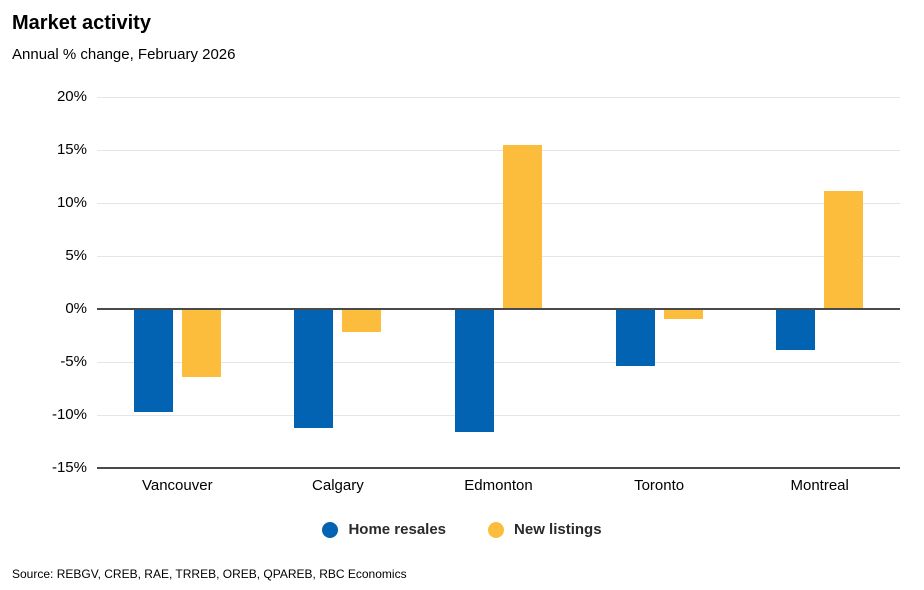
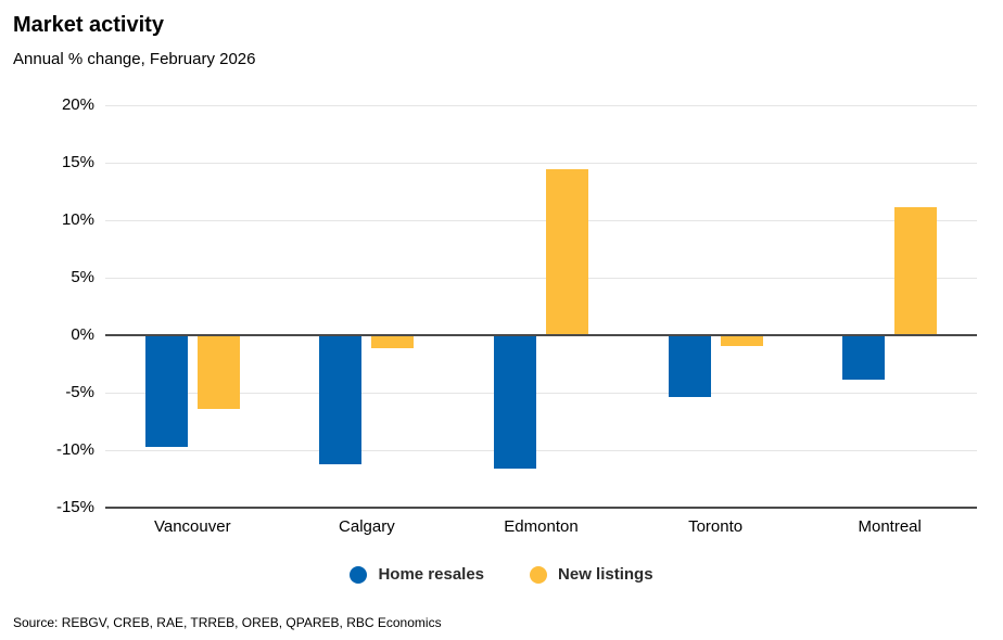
New listings/Calgary: -2.2% -> -1.1%
New listings/Edmonton: 15.5% -> 14.4%
